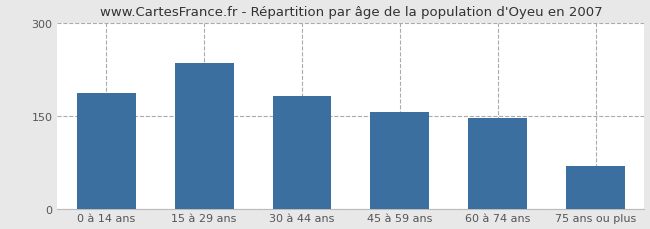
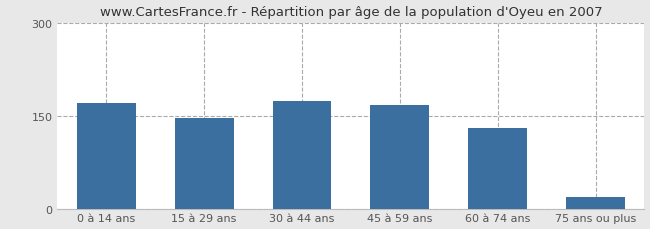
0 à 14 ans: 186 -> 170
15 à 29 ans: 236 -> 147
30 à 44 ans: 182 -> 173
45 à 59 ans: 156 -> 167
60 à 74 ans: 146 -> 130
75 ans ou plus: 68 -> 18
